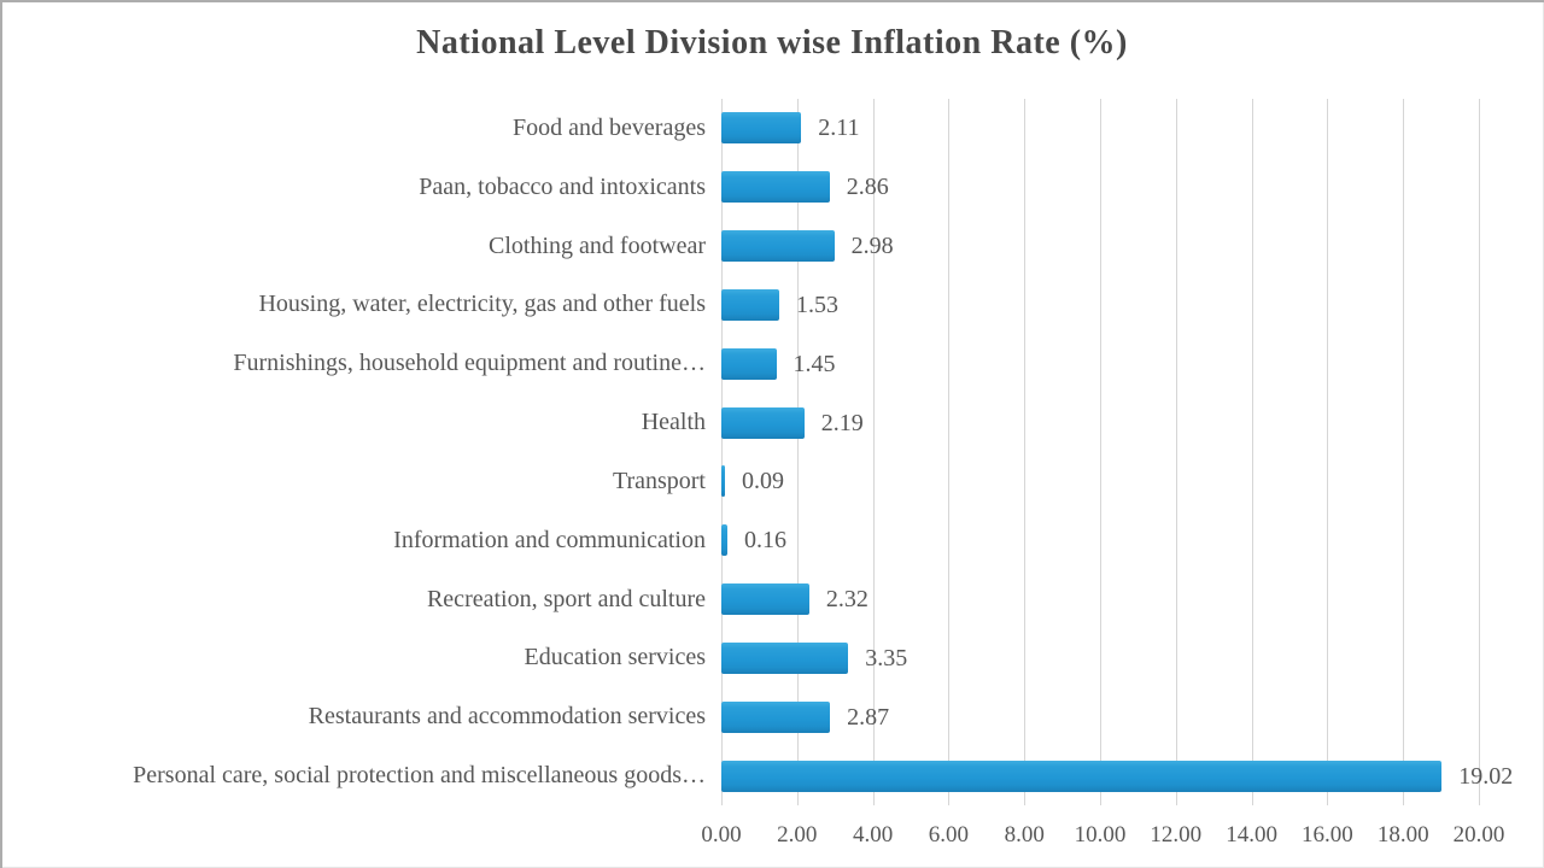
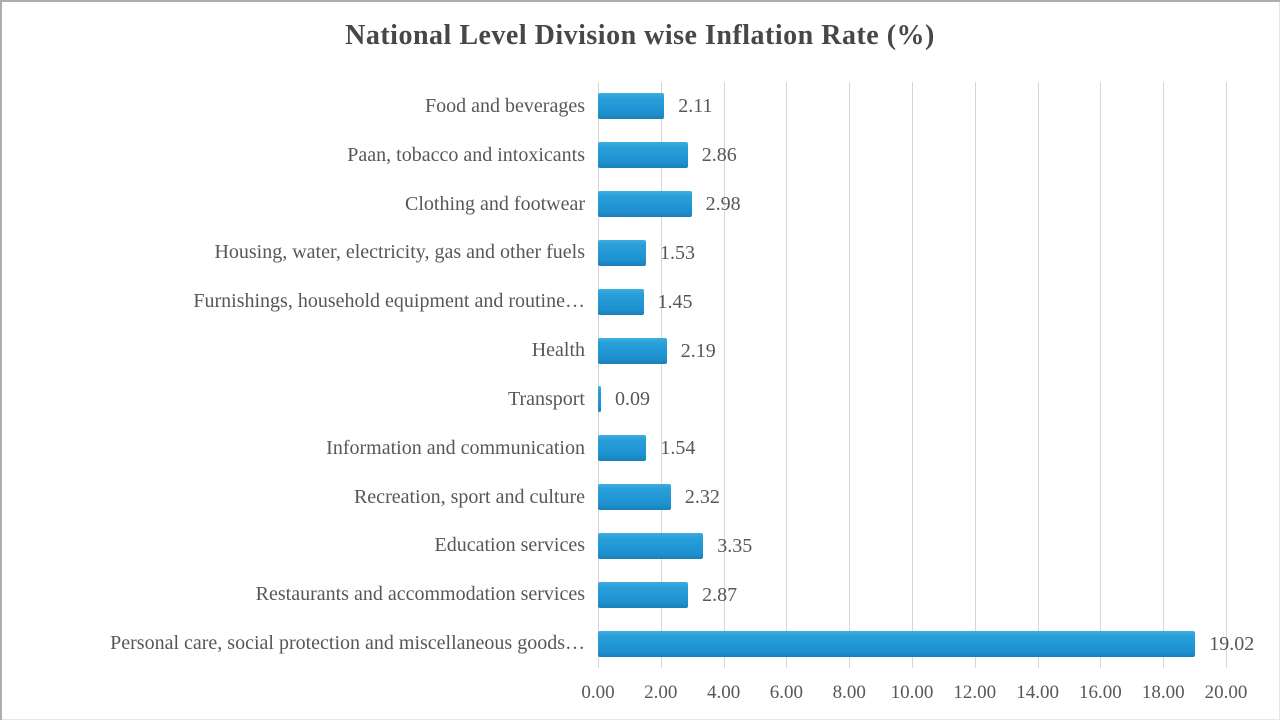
Information and communication: 0.16 -> 1.54
